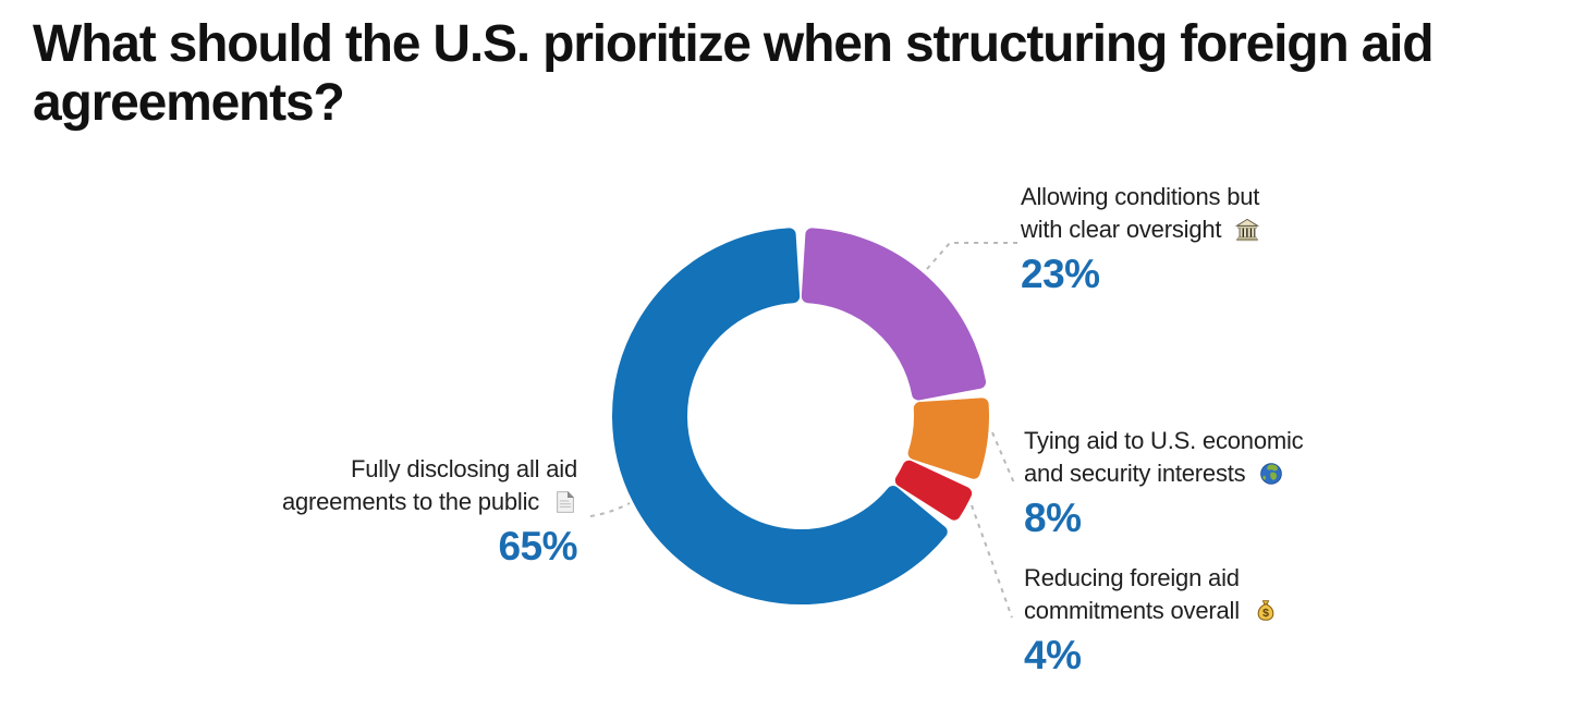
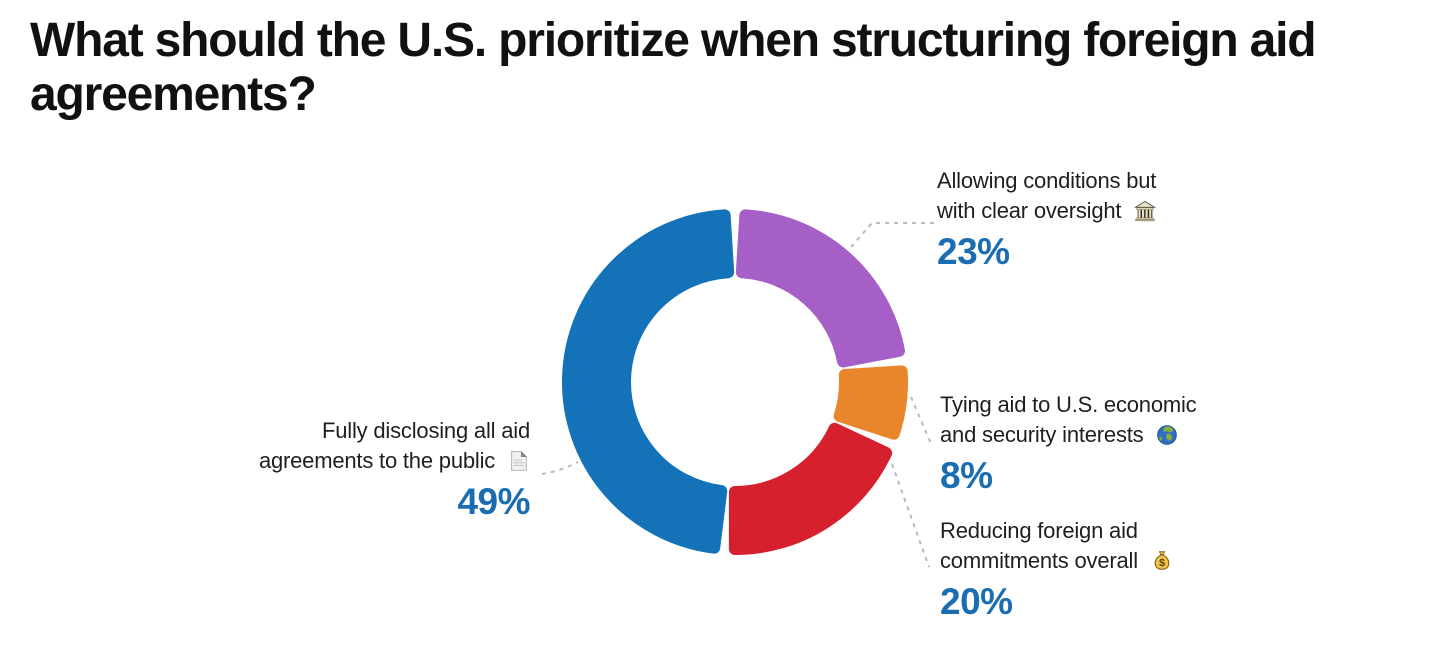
Reducing foreign aid commitments overall: 4% -> 20%
Fully disclosing all aid agreements to the public: 65% -> 49%
